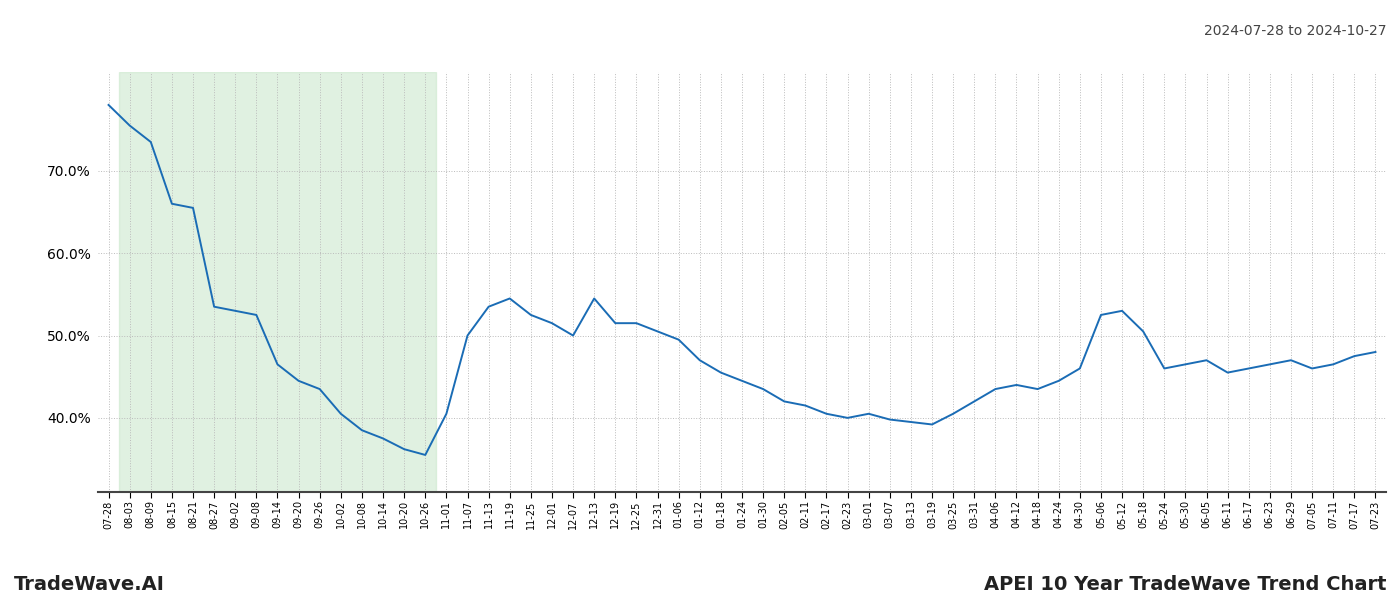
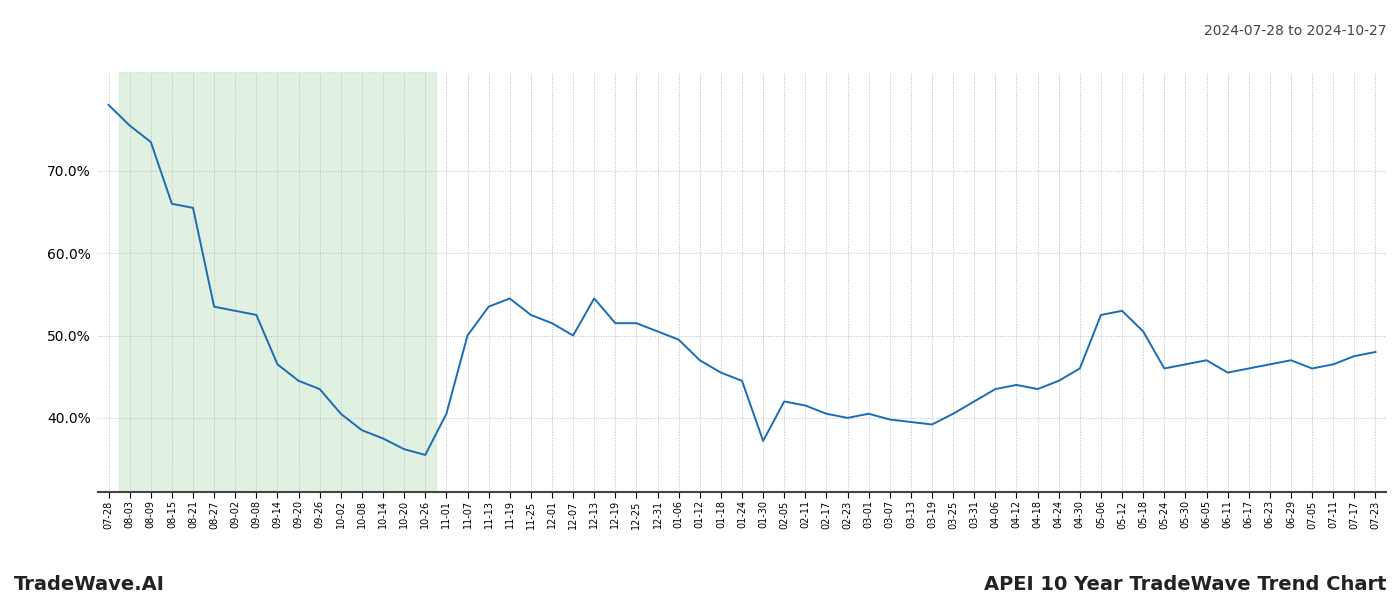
01-30: 43.5% -> 37.2%
